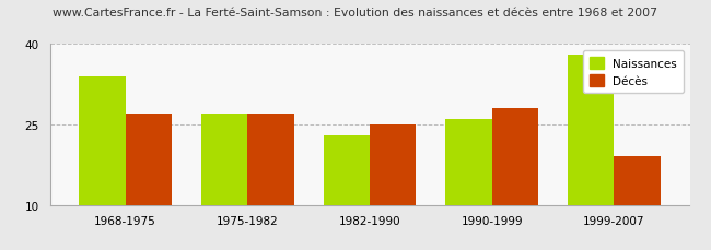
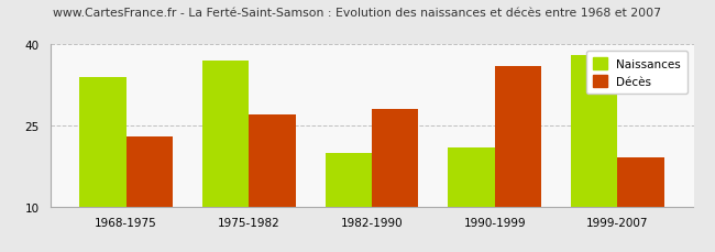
Décès/1968-1975: 27 -> 23
Naissances/1975-1982: 27 -> 37
Naissances/1982-1990: 23 -> 20
Décès/1982-1990: 25 -> 28
Naissances/1990-1999: 26 -> 21
Décès/1990-1999: 28 -> 36
